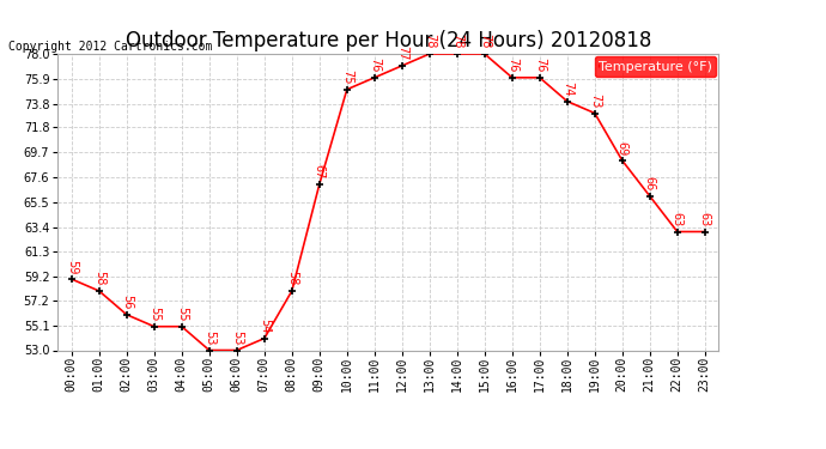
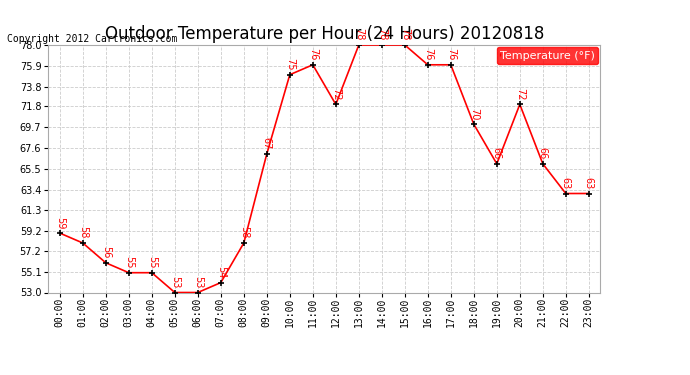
12:00: 77 -> 72
18:00: 74 -> 70
19:00: 73 -> 66
20:00: 69 -> 72
